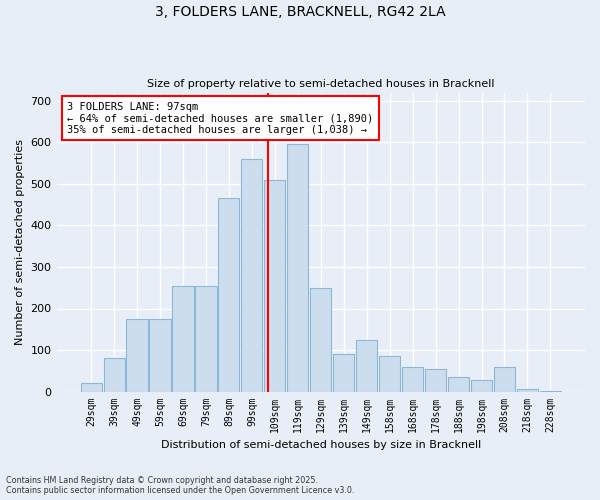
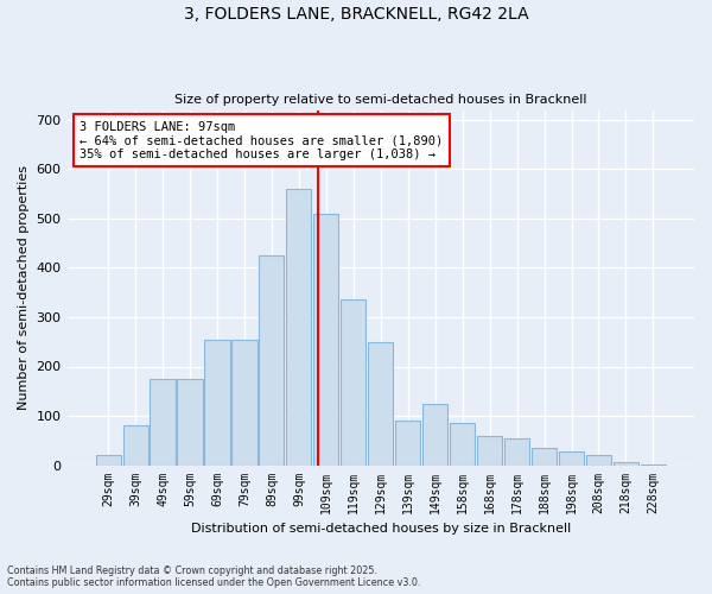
89sqm: 465 -> 425
119sqm: 595 -> 335
208sqm: 60 -> 20
